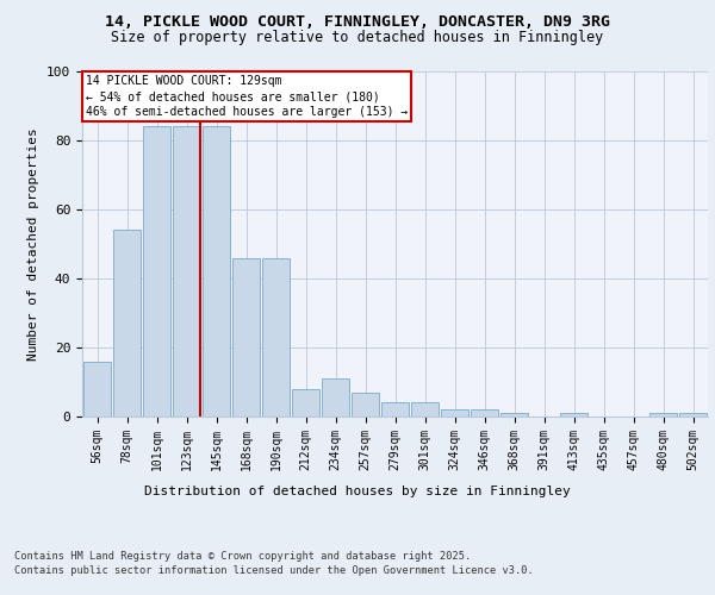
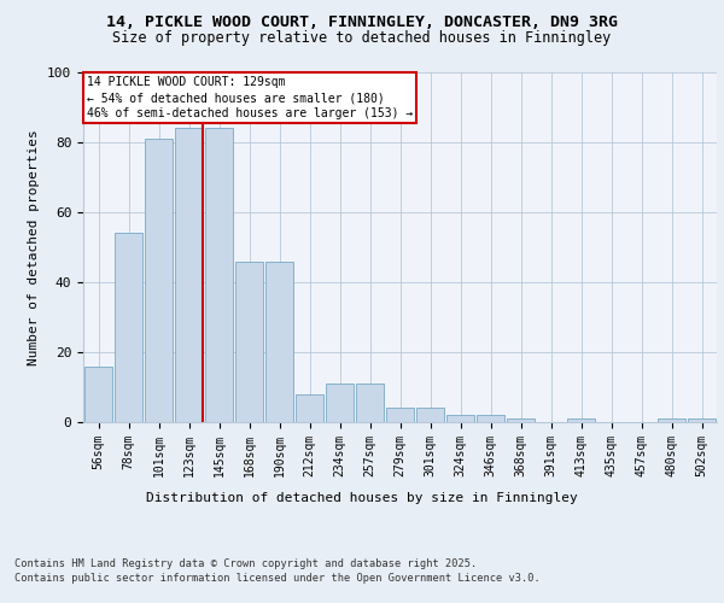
101sqm: 84 -> 81
257sqm: 7 -> 11
